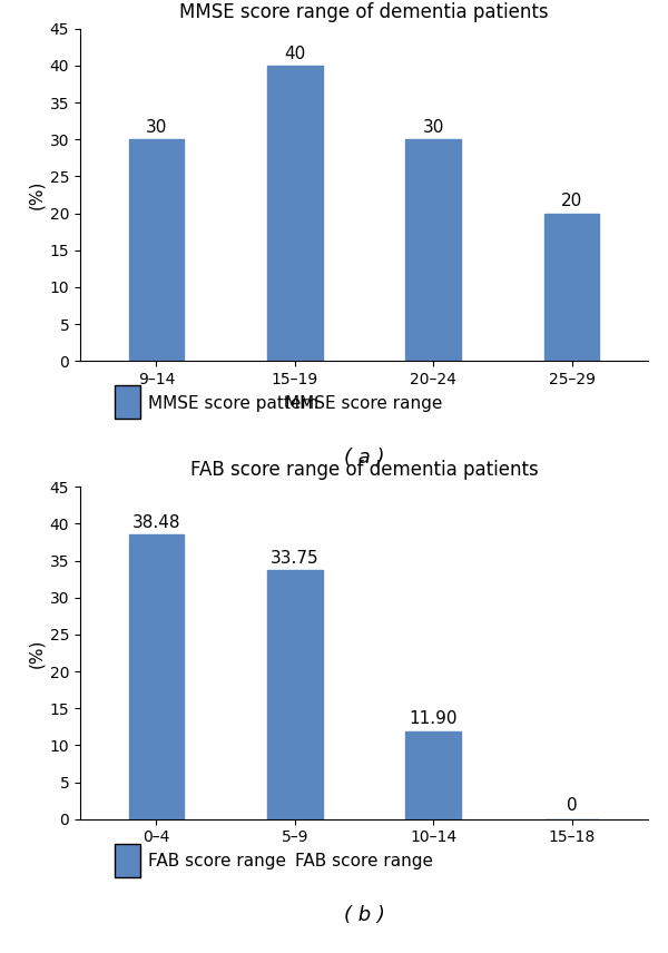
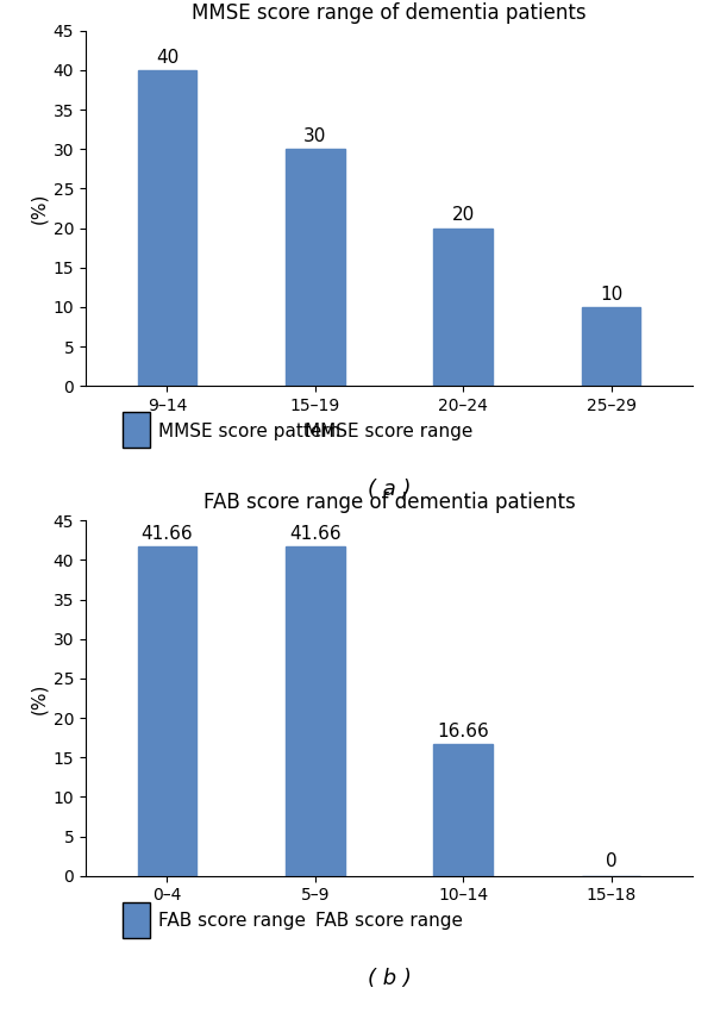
MMSE score range of dementia patients/9–14: 30 -> 40
MMSE score range of dementia patients/15–19: 40 -> 30
MMSE score range of dementia patients/20–24: 30 -> 20
MMSE score range of dementia patients/25–29: 20 -> 10
FAB score range of dementia patients/0–4: 38.48 -> 41.66
FAB score range of dementia patients/5–9: 33.75 -> 41.66
FAB score range of dementia patients/10–14: 11.90 -> 16.66
